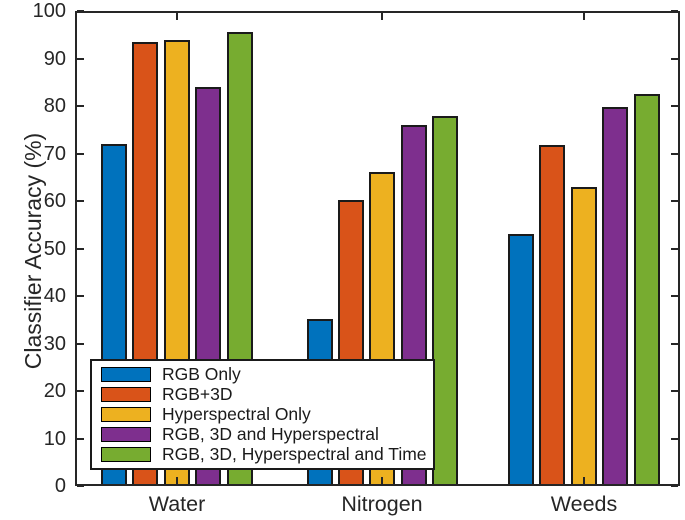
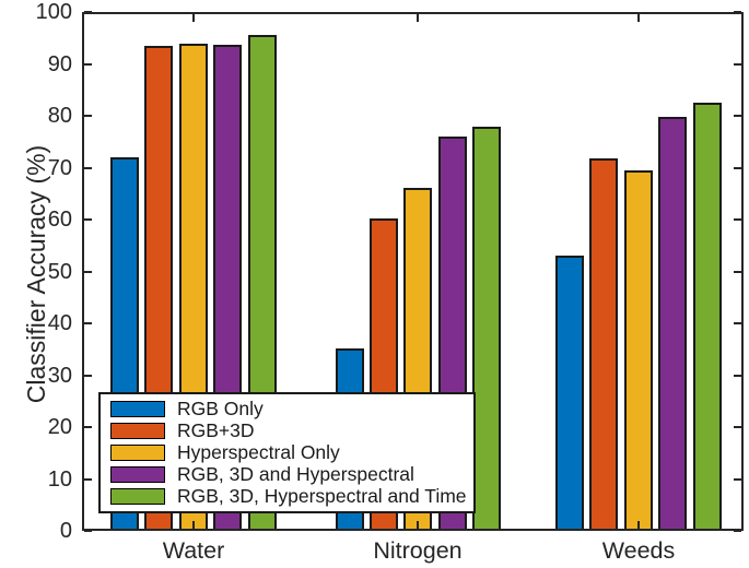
RGB, 3D and Hyperspectral/Water: 84 -> 94
Hyperspectral Only/Weeds: 63 -> 70
